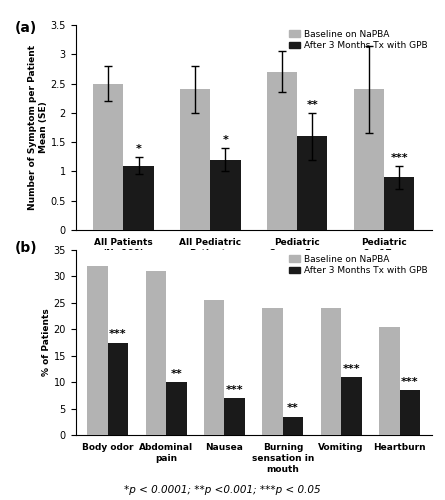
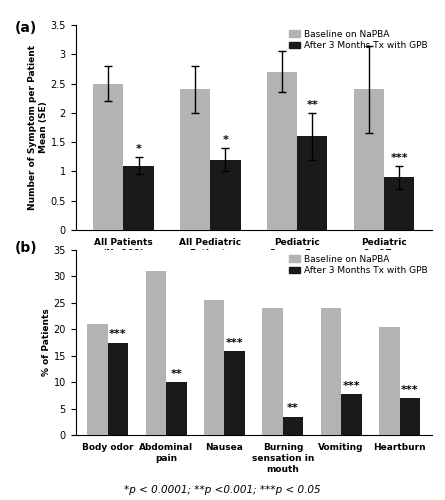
Baseline on NaPBA/Body odor: 32.0 -> 21.0
After 3 Months Tx with GPB/Nausea: 7.0 -> 15.8
After 3 Months Tx with GPB/Vomiting: 11.0 -> 7.8
After 3 Months Tx with GPB/Heartburn: 8.5 -> 7.0
